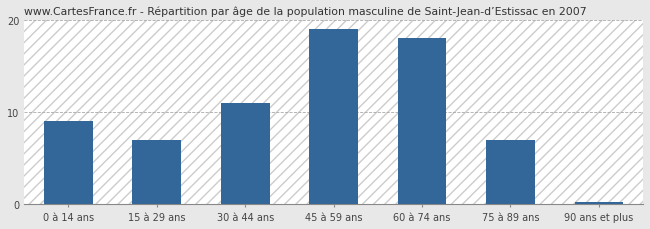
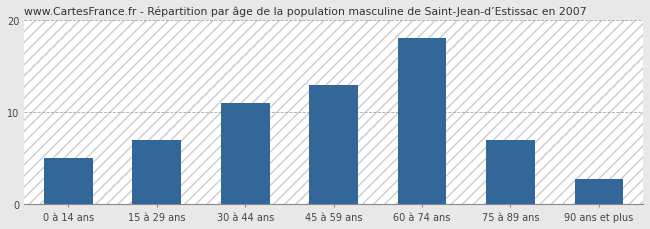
0 à 14 ans: 9.0 -> 5.0
45 à 59 ans: 19.0 -> 13.0
90 ans et plus: 0.3 -> 2.8
